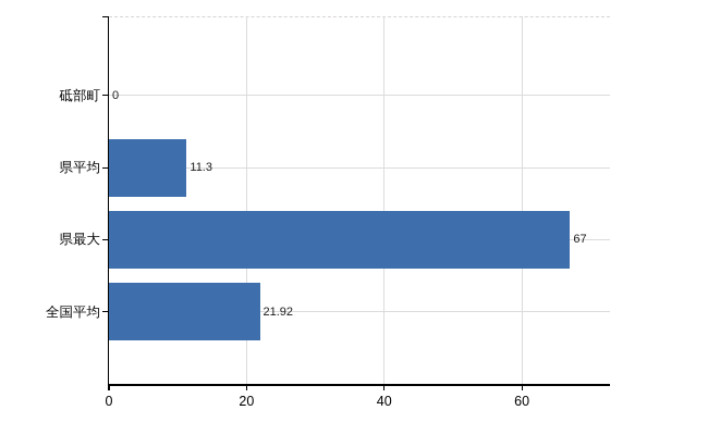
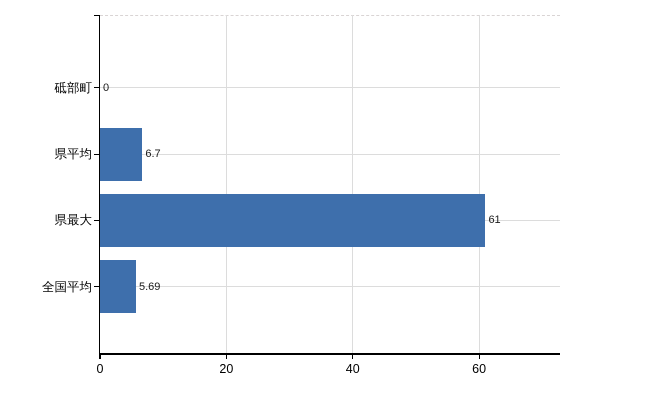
県平均: 11.3 -> 6.7
県最大: 67 -> 61
全国平均: 21.92 -> 5.69
